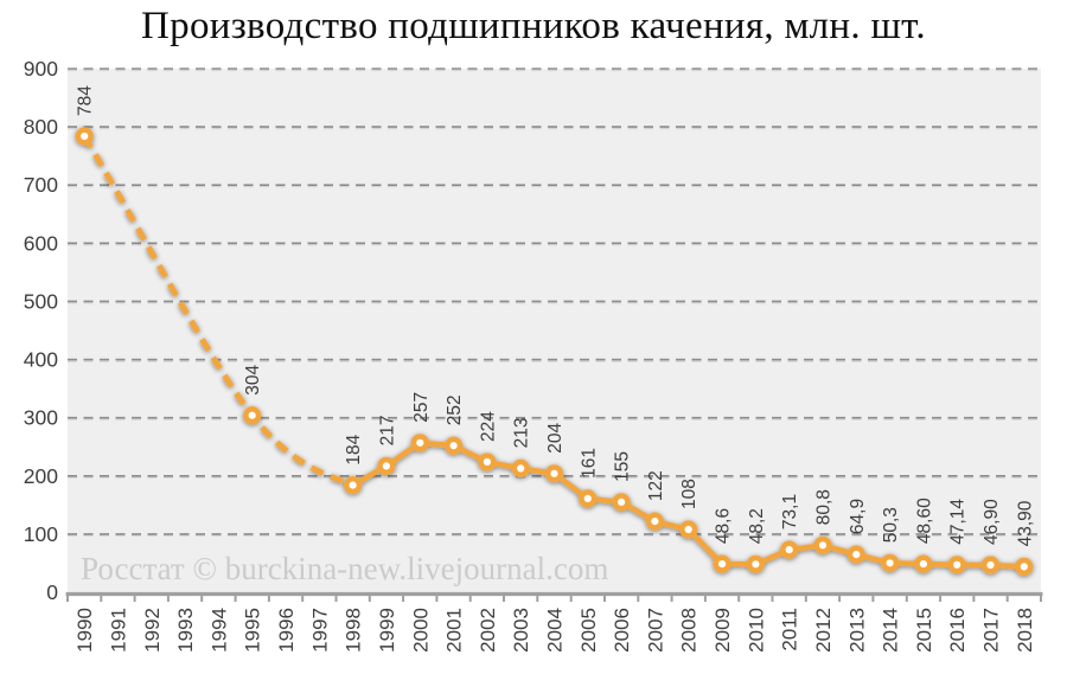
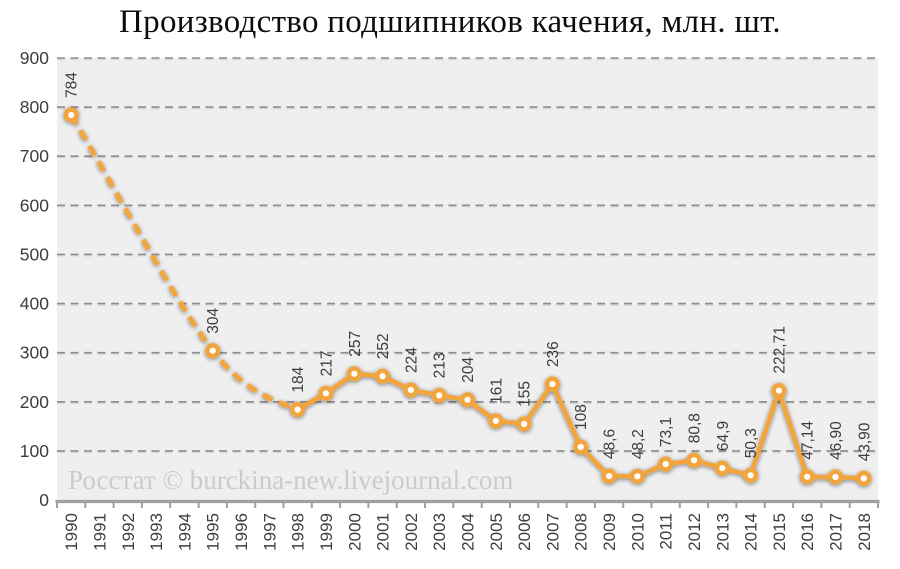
2007: 122 -> 236
2015: 48,60 -> 222,71
